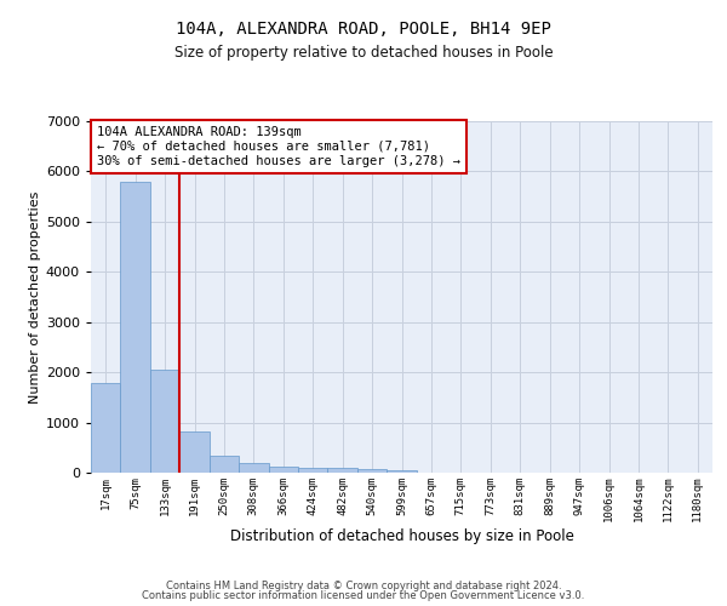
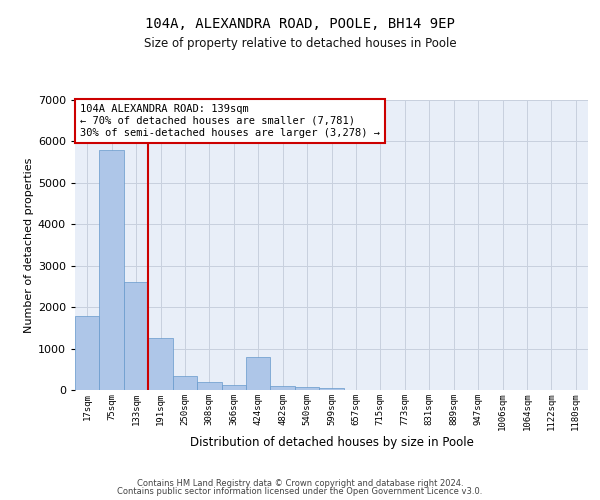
133sqm: 2060 -> 2600
191sqm: 820 -> 1250
424sqm: 100 -> 800
